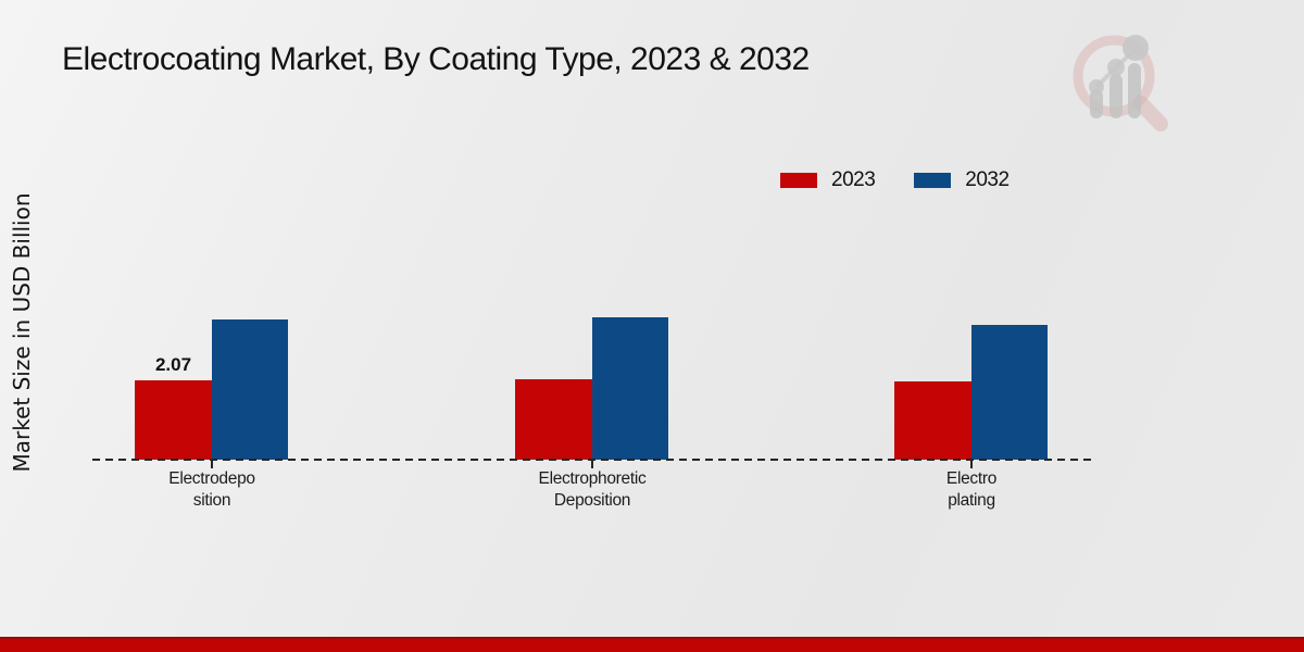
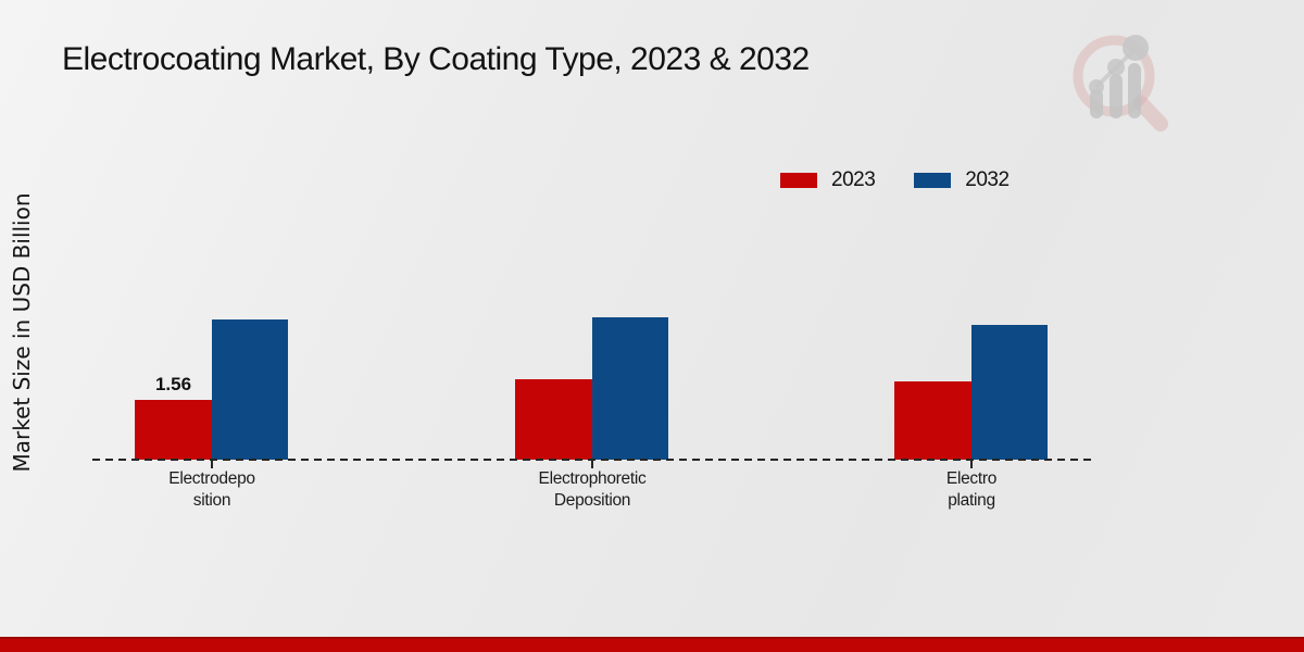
2023/Electrodeposition: 2.07 -> 1.56
